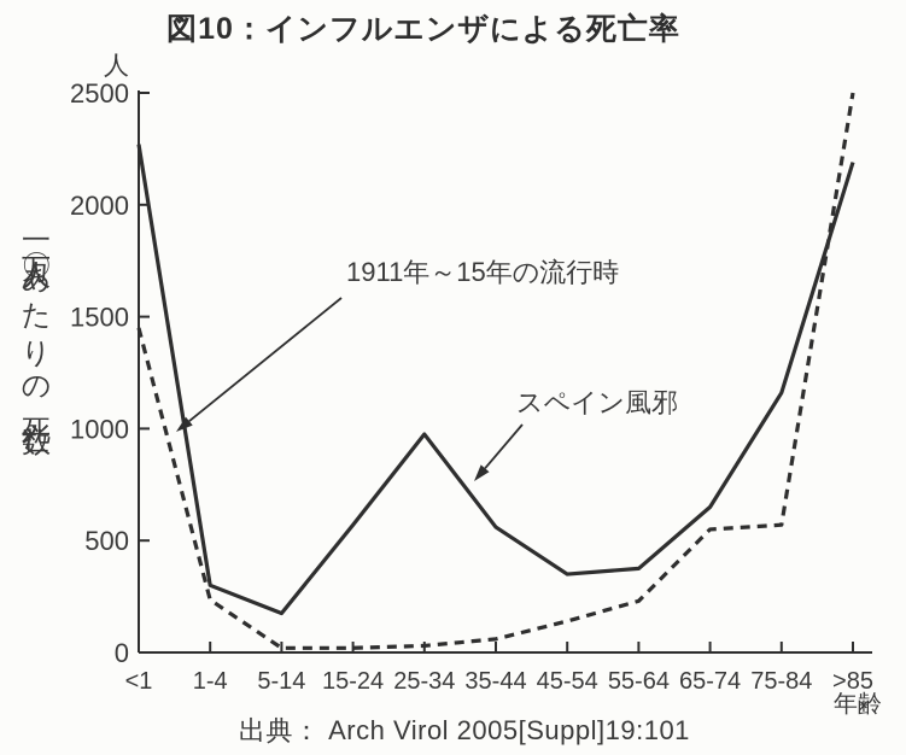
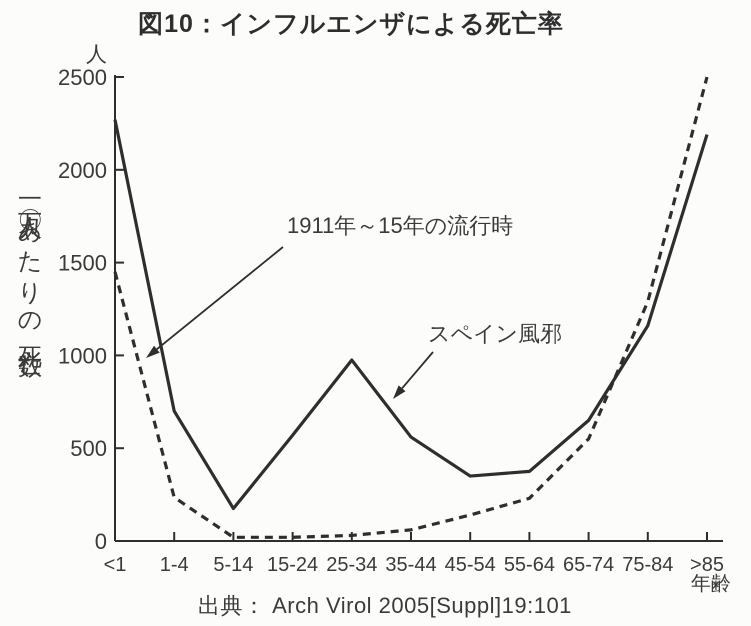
スペイン風邪/1-4: 300 -> 700
1911年～15年の流行時/75-84: 570 -> 1290
